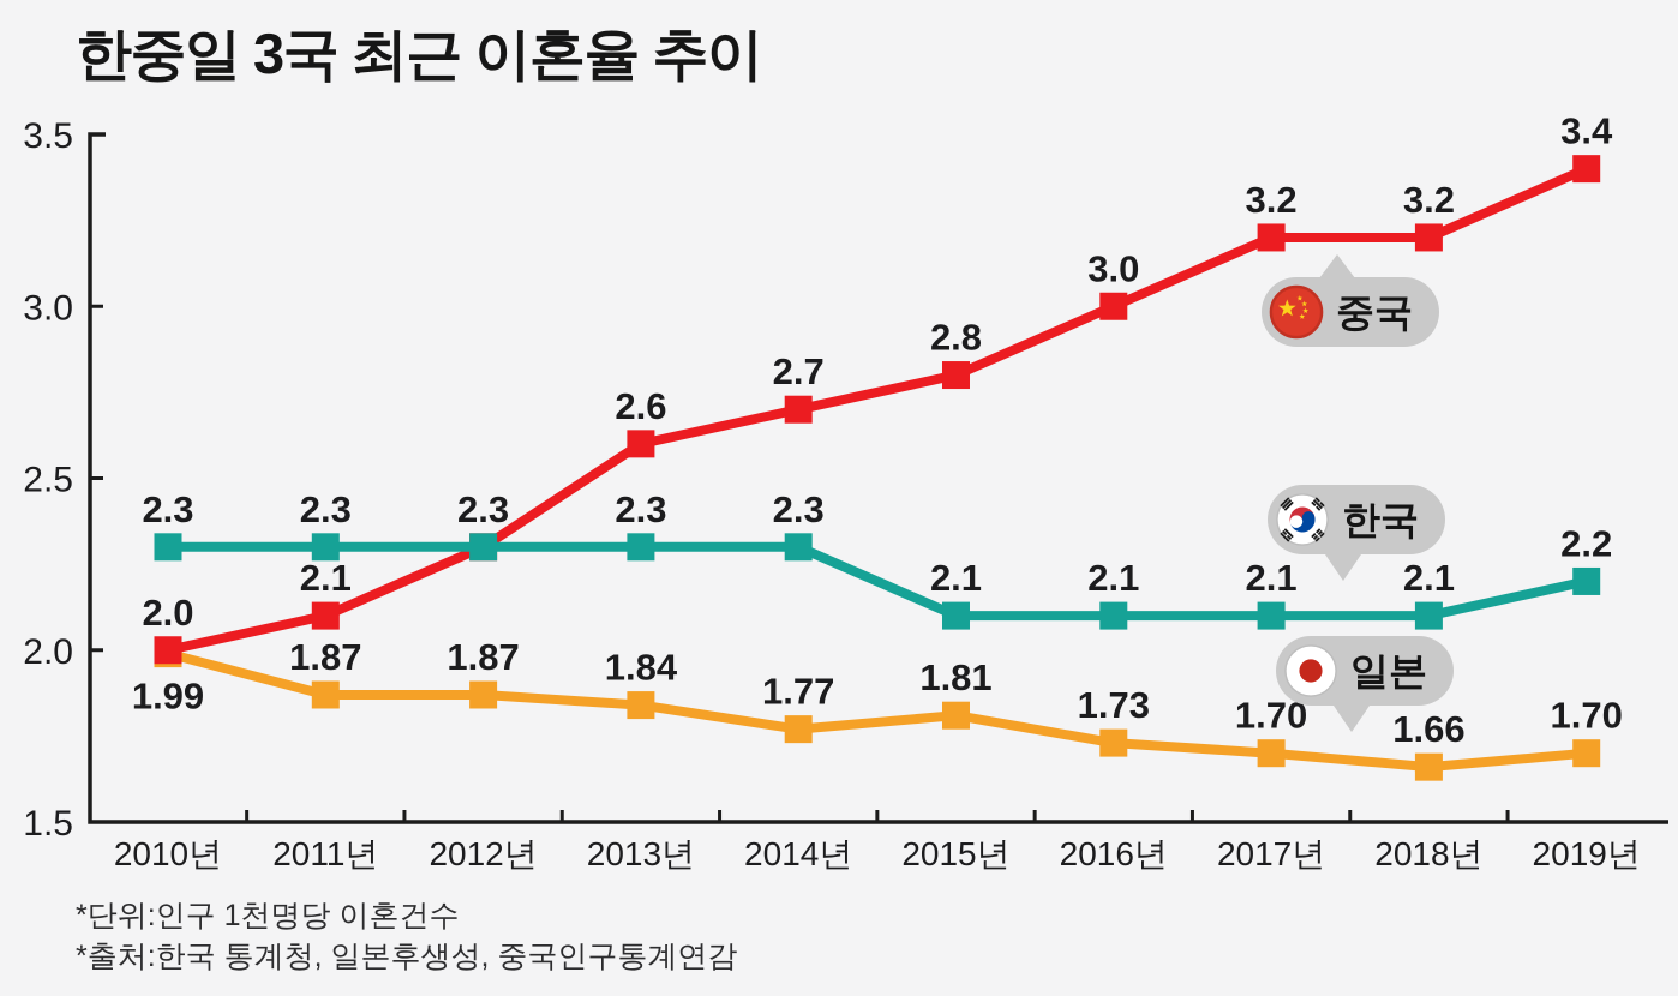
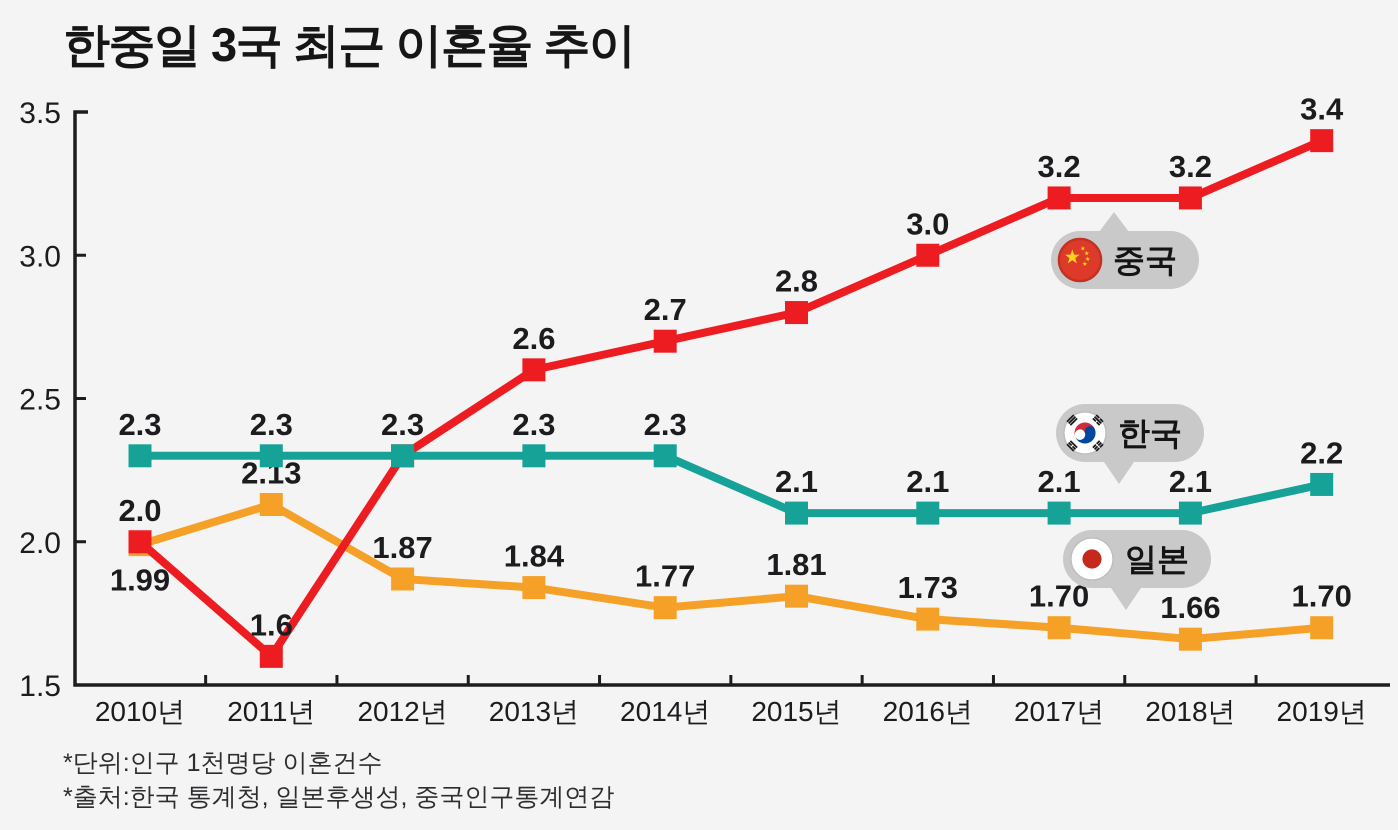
일본/2011년: 1.87 -> 2.13
중국/2011년: 2.1 -> 1.6
